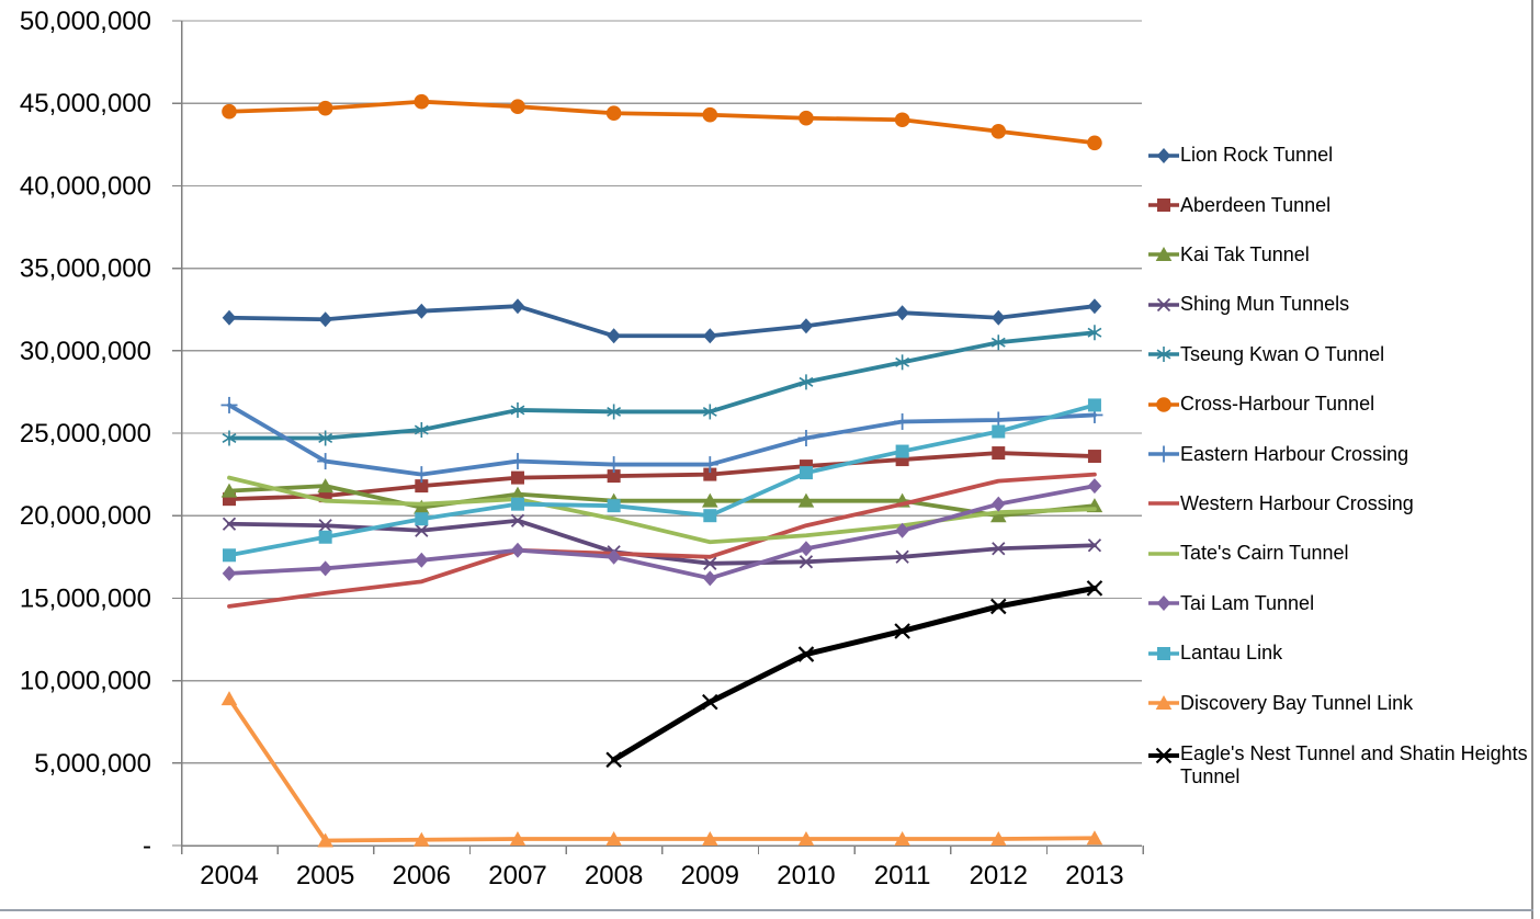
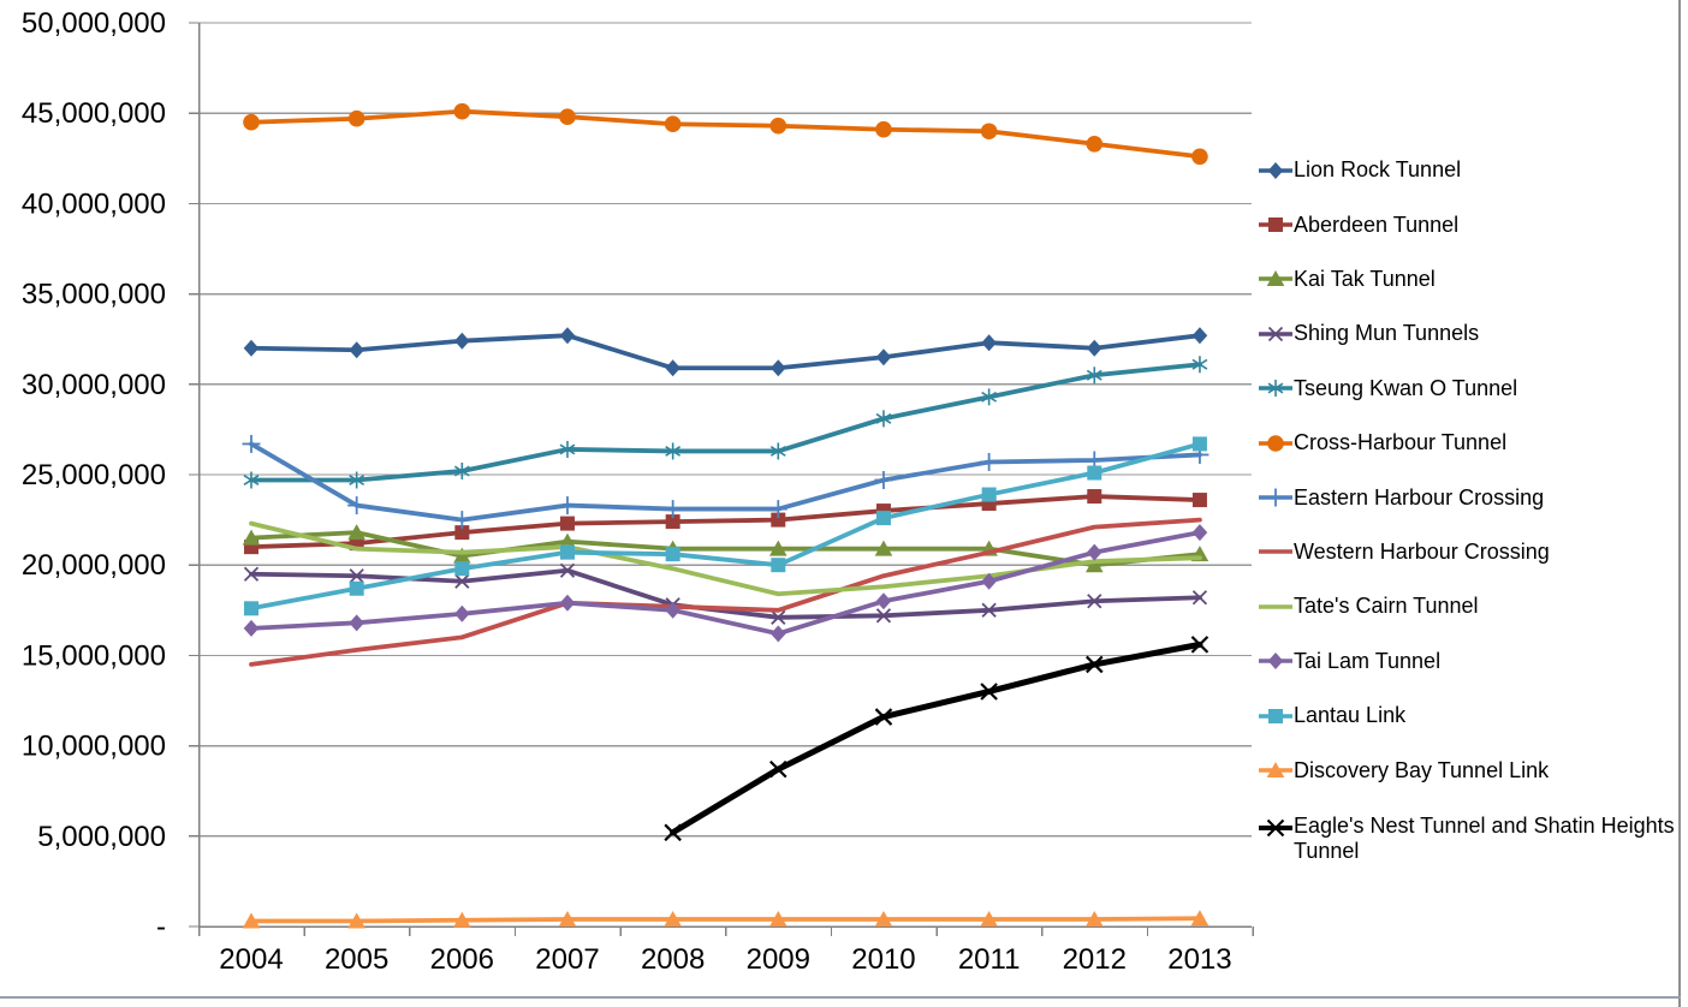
Discovery Bay Tunnel Link/2004: 8900000 -> 300000
